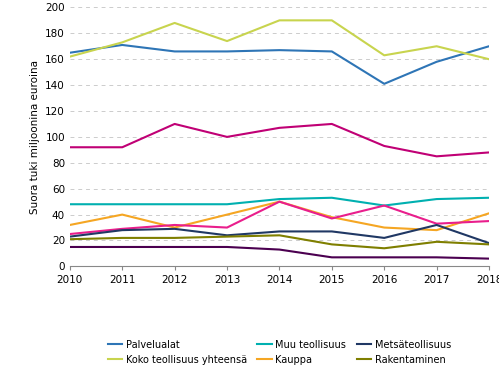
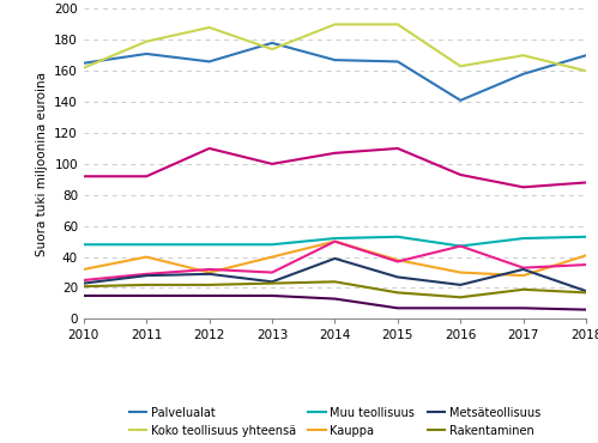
Koko teollisuus yhteensä/2011: 173 -> 179
Palvelualat/2013: 166 -> 178
Metsäteollisuus/2014: 27 -> 39
